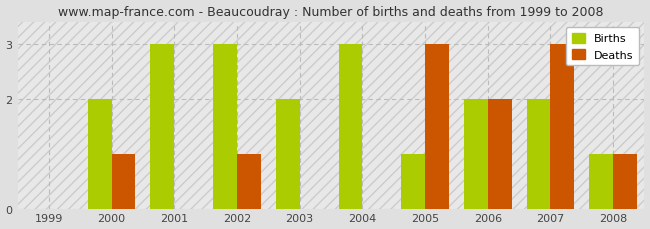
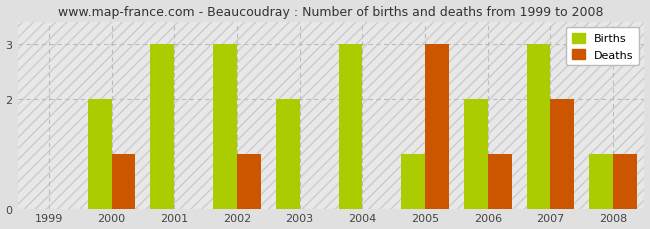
Deaths/2006: 2 -> 1
Births/2007: 2 -> 3
Deaths/2007: 3 -> 2
